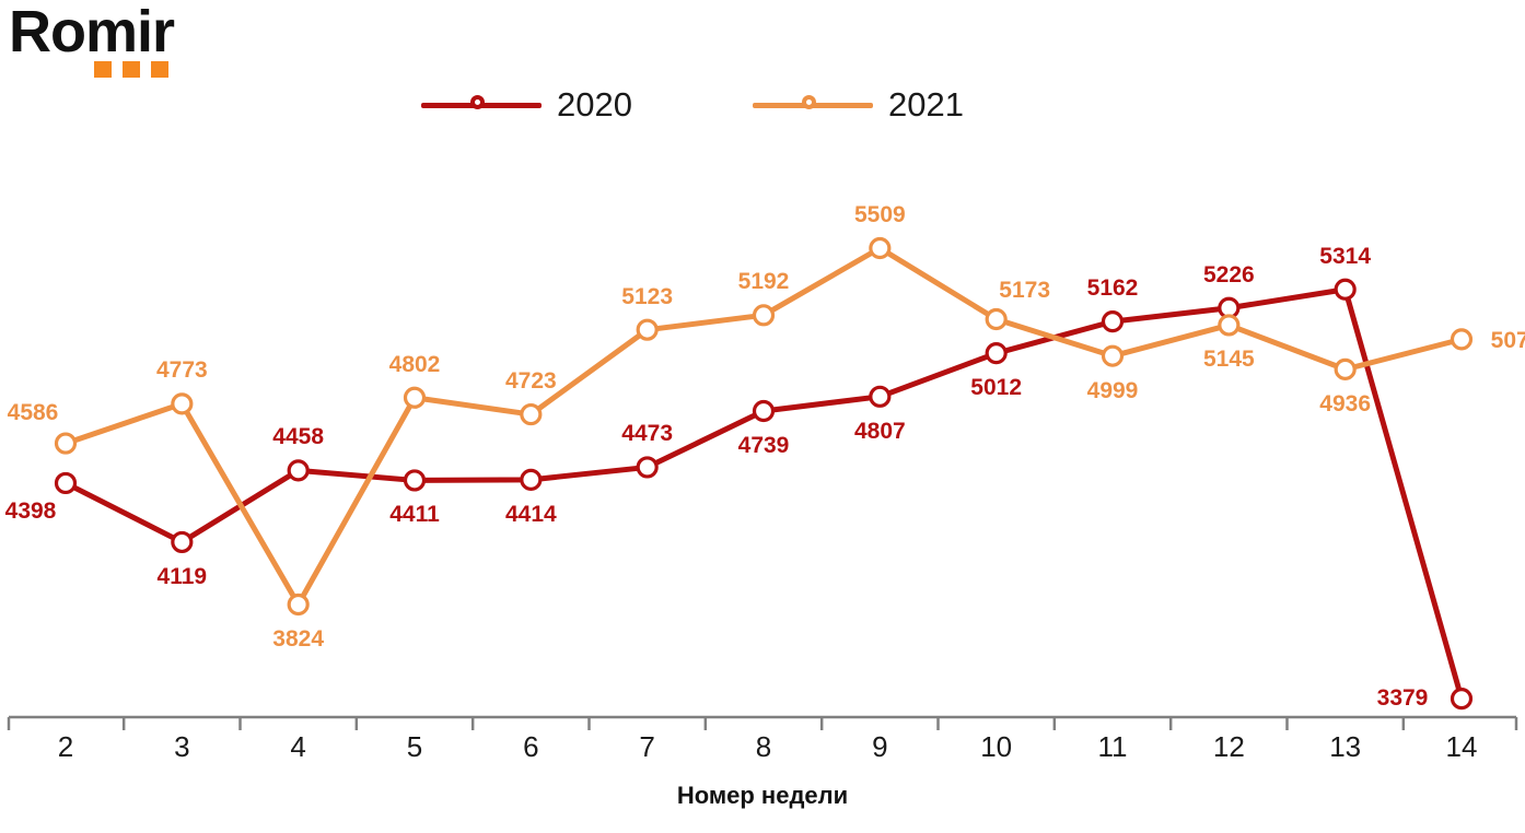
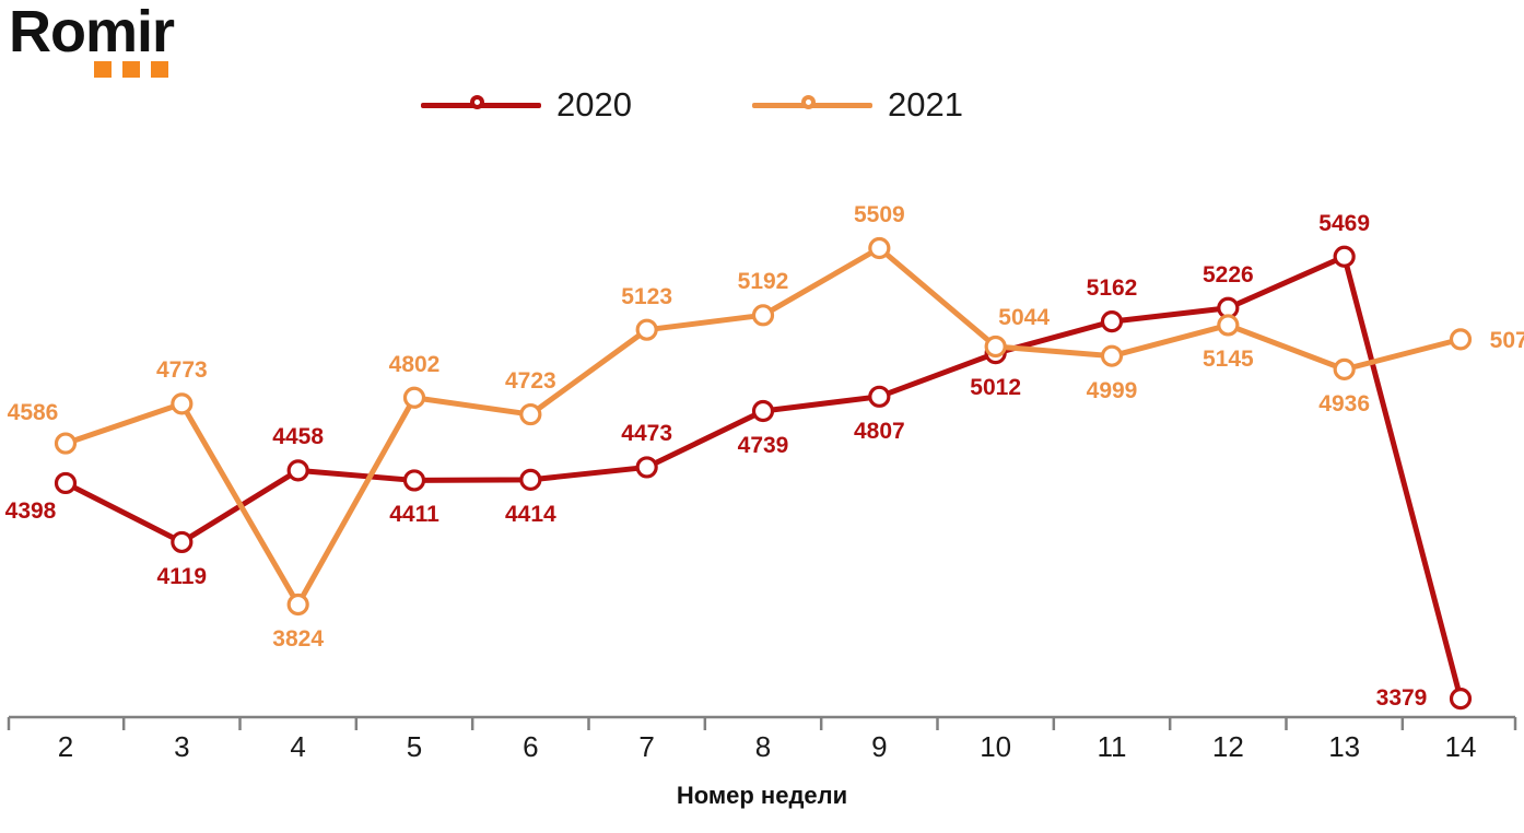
2021/10: 5173 -> 5044
2020/13: 5314 -> 5469
